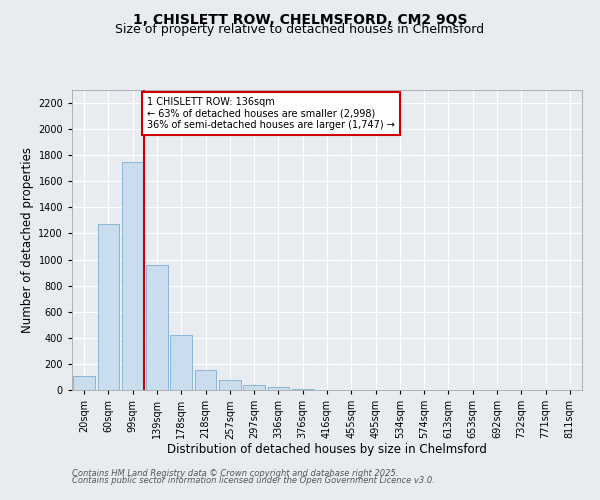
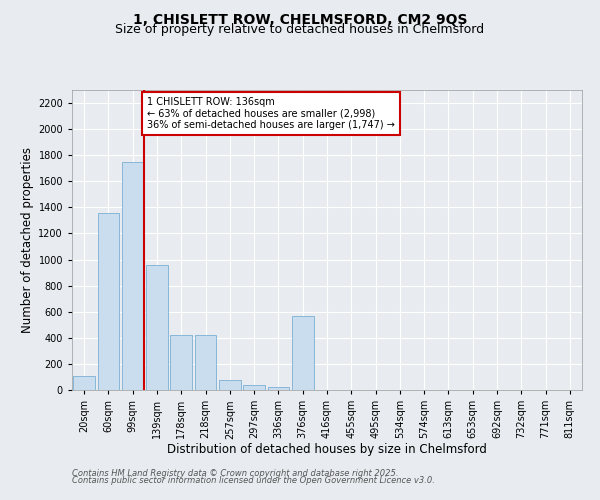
60sqm: 1270 -> 1360
218sqm: 150 -> 420
376sqm: 0 -> 570
